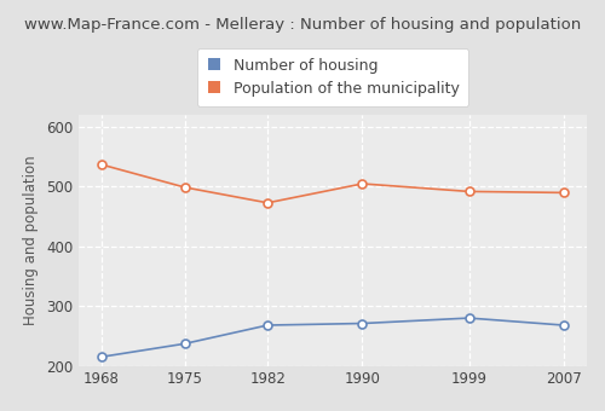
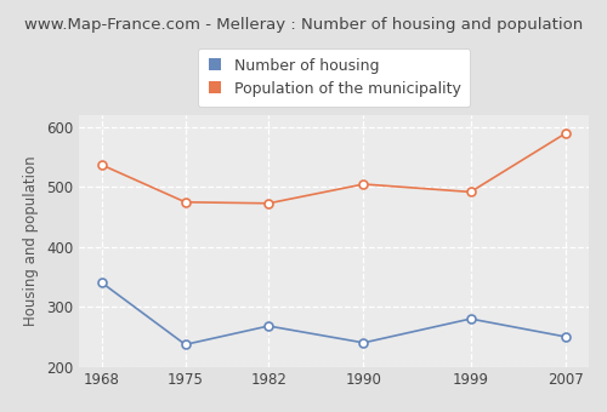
Number of housing/1968: 215 -> 340
Population of the municipality/1975: 499 -> 475
Number of housing/1990: 271 -> 240
Number of housing/2007: 268 -> 250
Population of the municipality/2007: 490 -> 590
